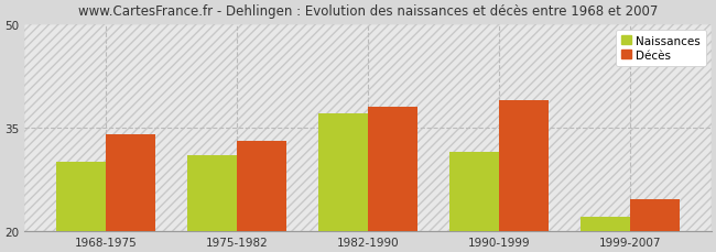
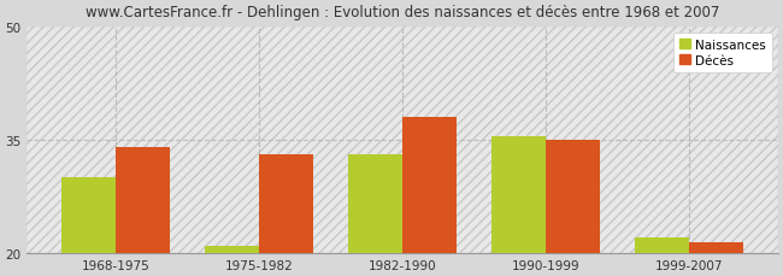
Naissances/1975-1982: 31.0 -> 21.0
Naissances/1982-1990: 37.0 -> 33.0
Naissances/1990-1999: 31.4 -> 35.5
Décès/1990-1999: 39.0 -> 35.0
Décès/1999-2007: 24.6 -> 21.5
